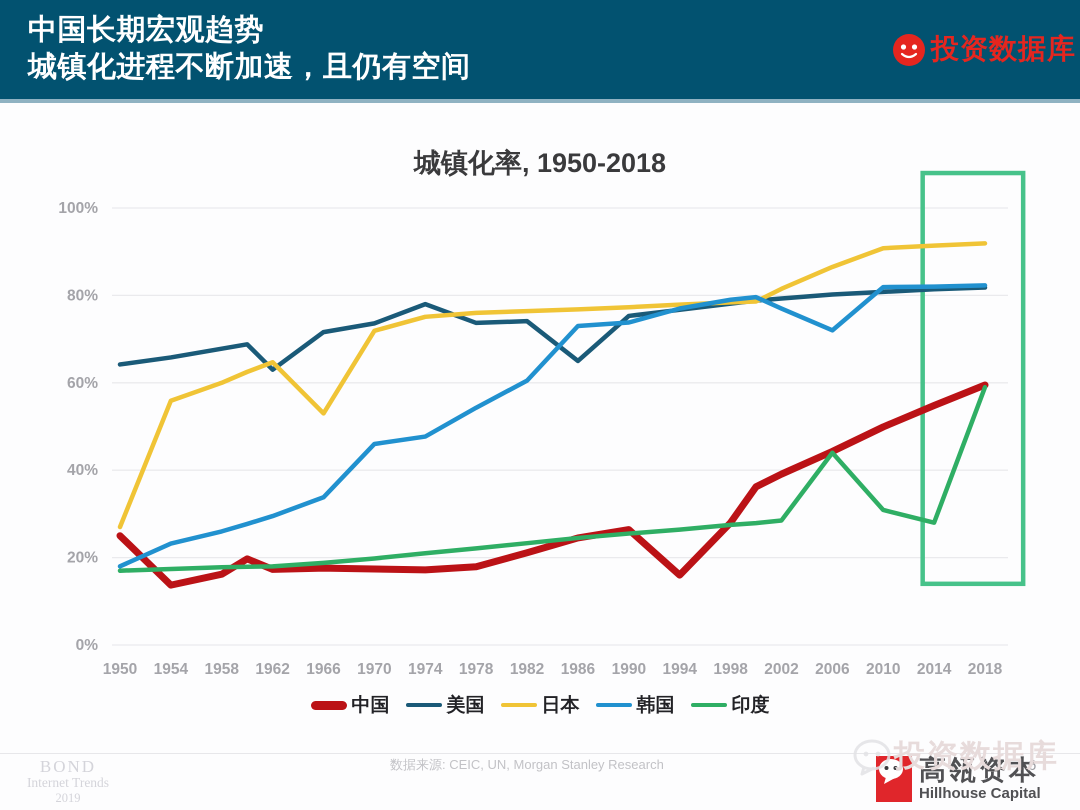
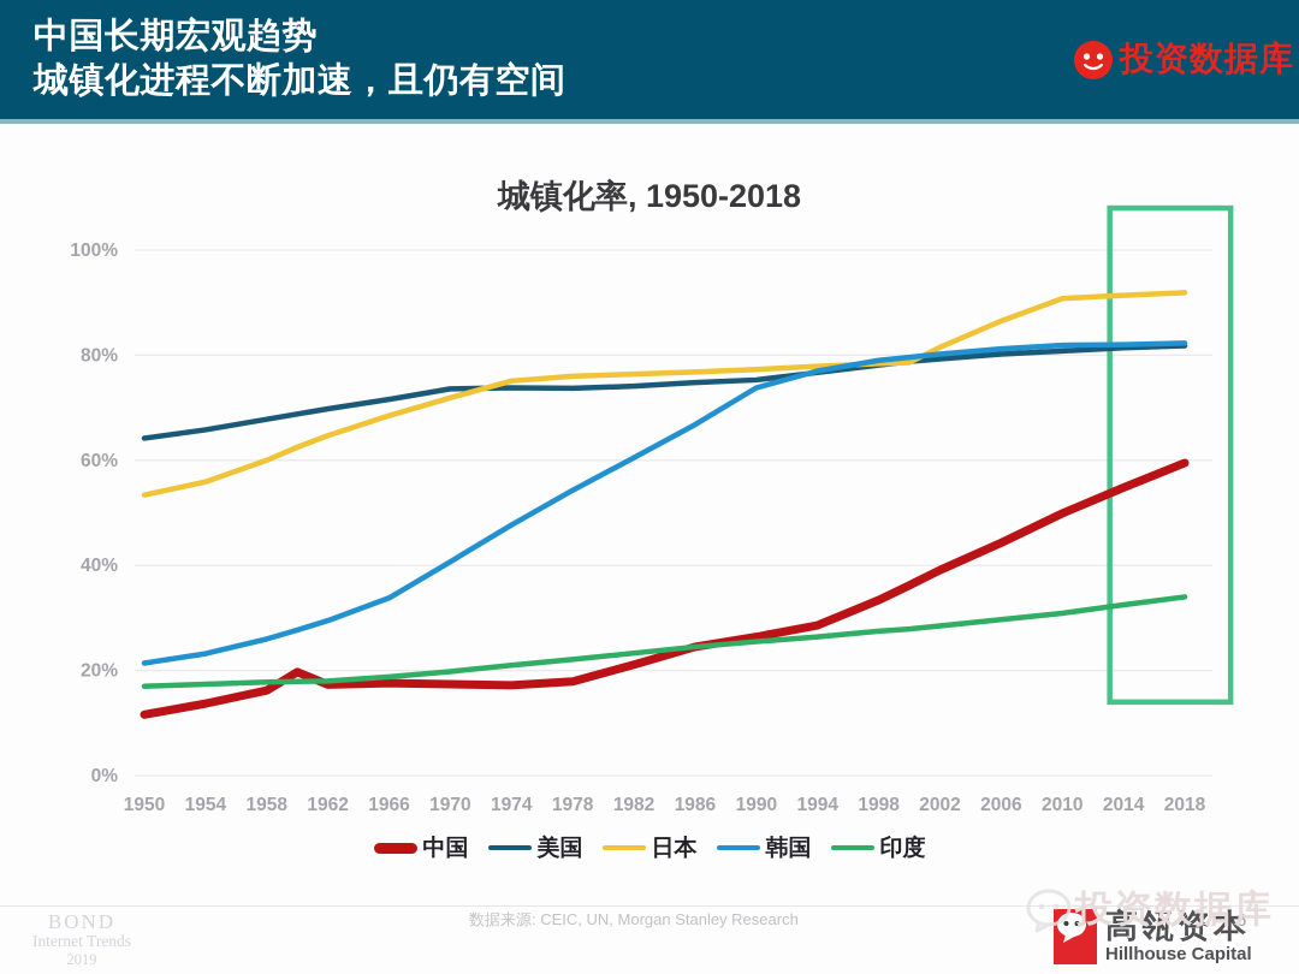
中国/1950: 25% -> 12%
日本/1950: 27% -> 53%
韩国/1950: 18% -> 21%
美国/1962: 63% -> 70%
日本/1966: 53% -> 68%
韩国/1970: 46% -> 41%
美国/1974: 78% -> 74%
美国/1986: 65% -> 75%
韩国/1986: 73% -> 67%
中国/1994: 16% -> 29%
中国/1998: 28% -> 33%
韩国/2002: 77% -> 80%
韩国/2006: 72% -> 81%
印度/2006: 44% -> 30%
印度/2014: 28% -> 32%
印度/2018: 59% -> 34%
